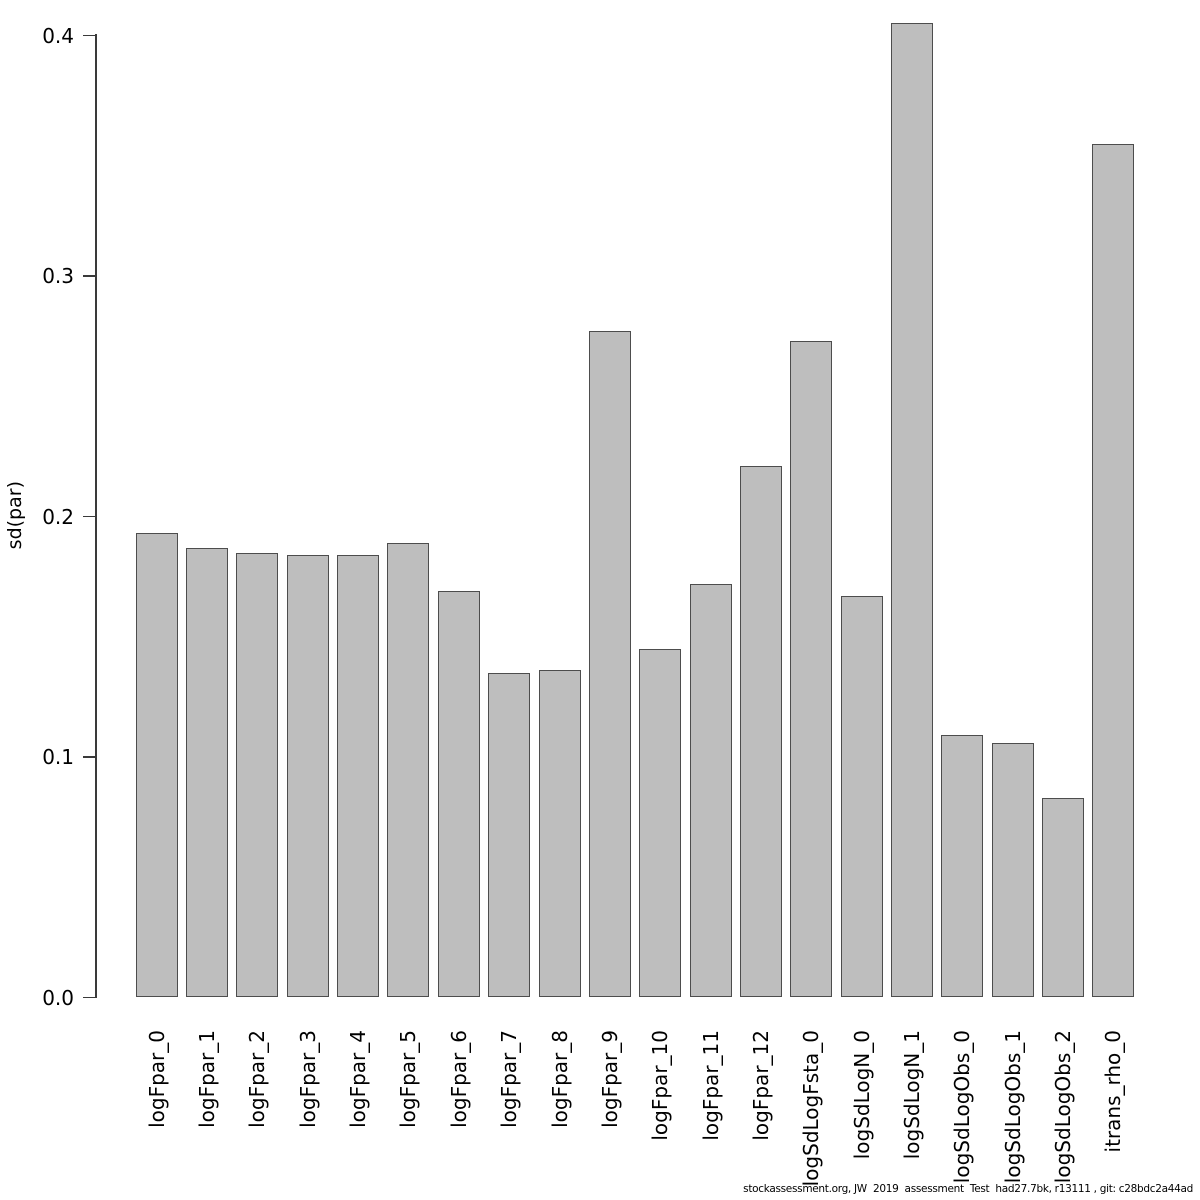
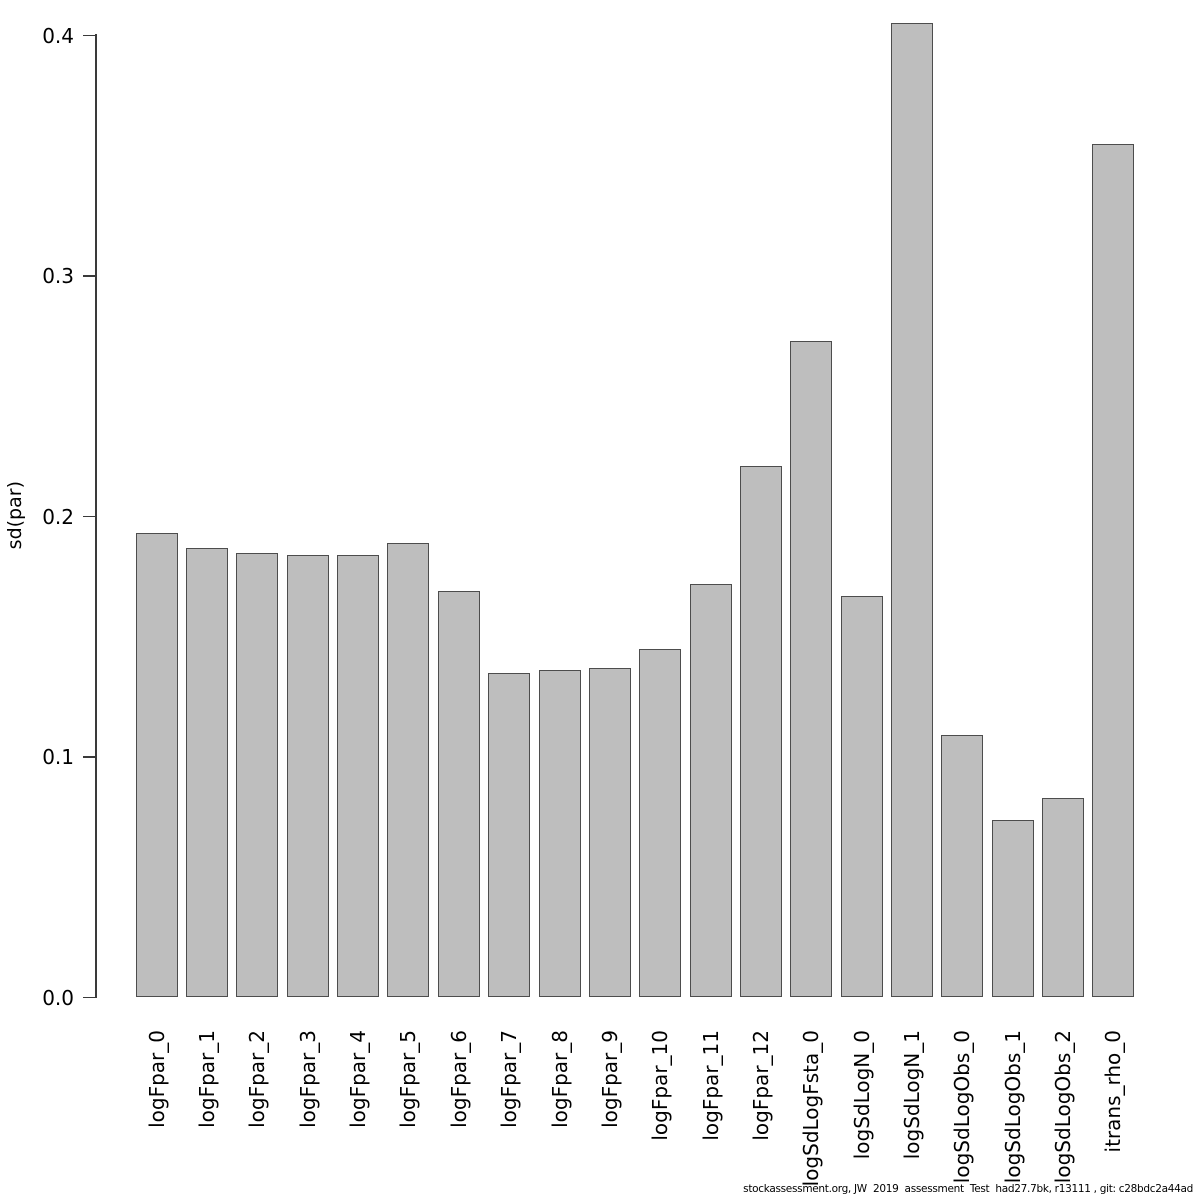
logFpar_9: 0.277 -> 0.137
logSdLogObs_1: 0.106 -> 0.074
